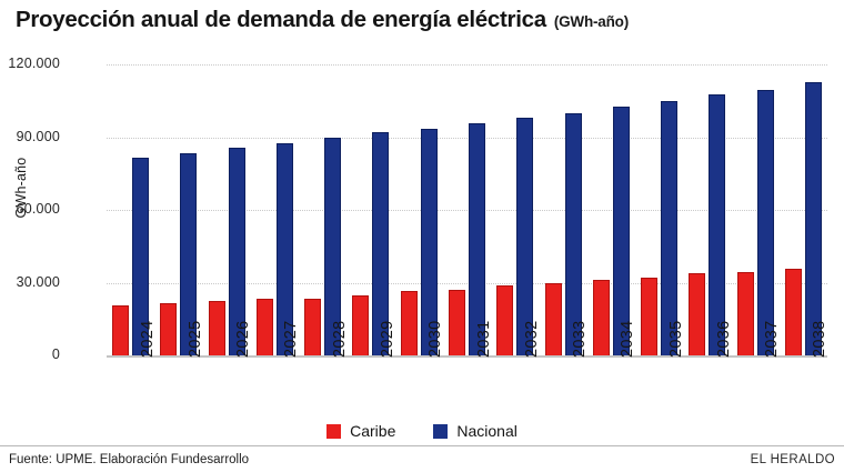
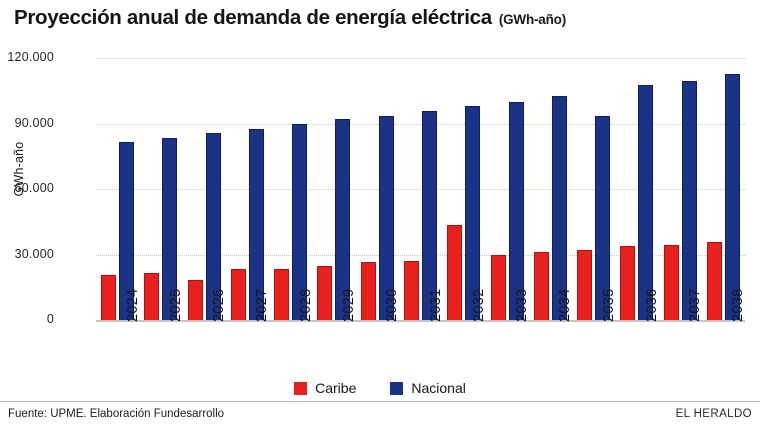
Caribe/2026: 22000 -> 18000
Caribe/2032: 28000 -> 43000
Nacional/2035: 104000 -> 93000
